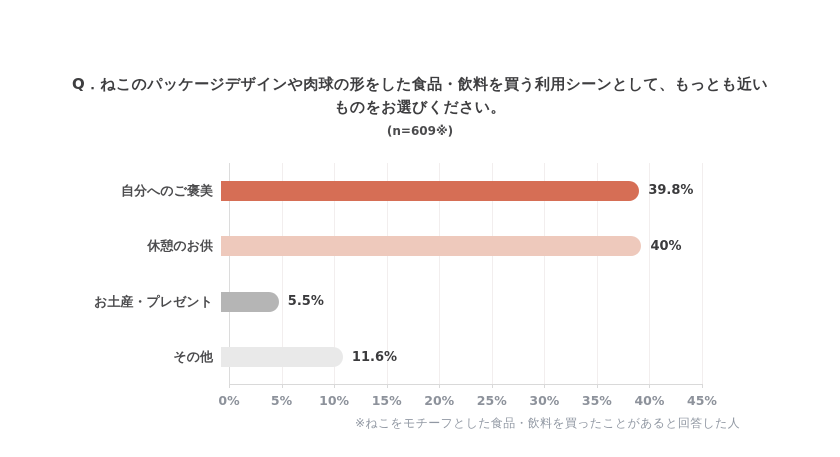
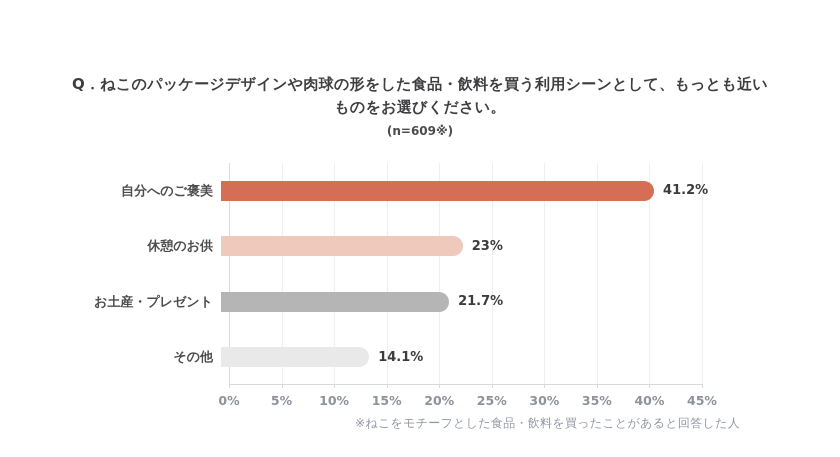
自分へのご褒美: 39.8% -> 41.2%
休憩のお供: 40% -> 23%
お土産・プレゼント: 5.5% -> 21.7%
その他: 11.6% -> 14.1%
